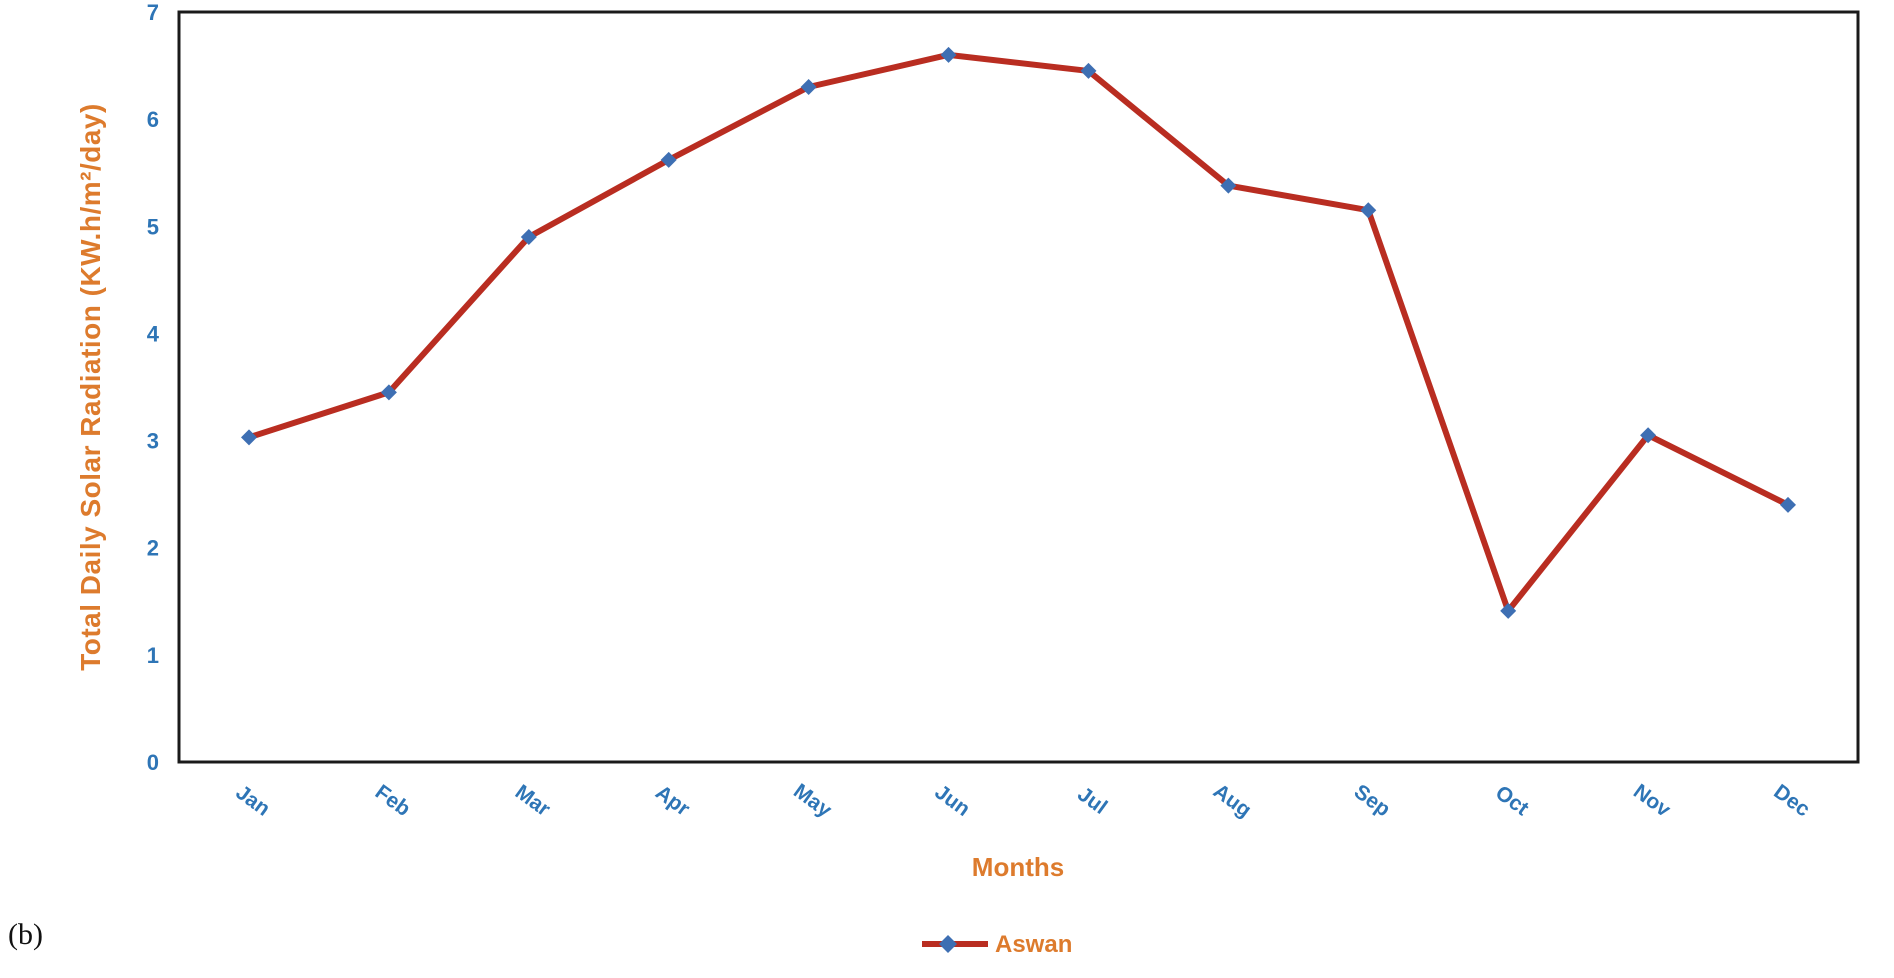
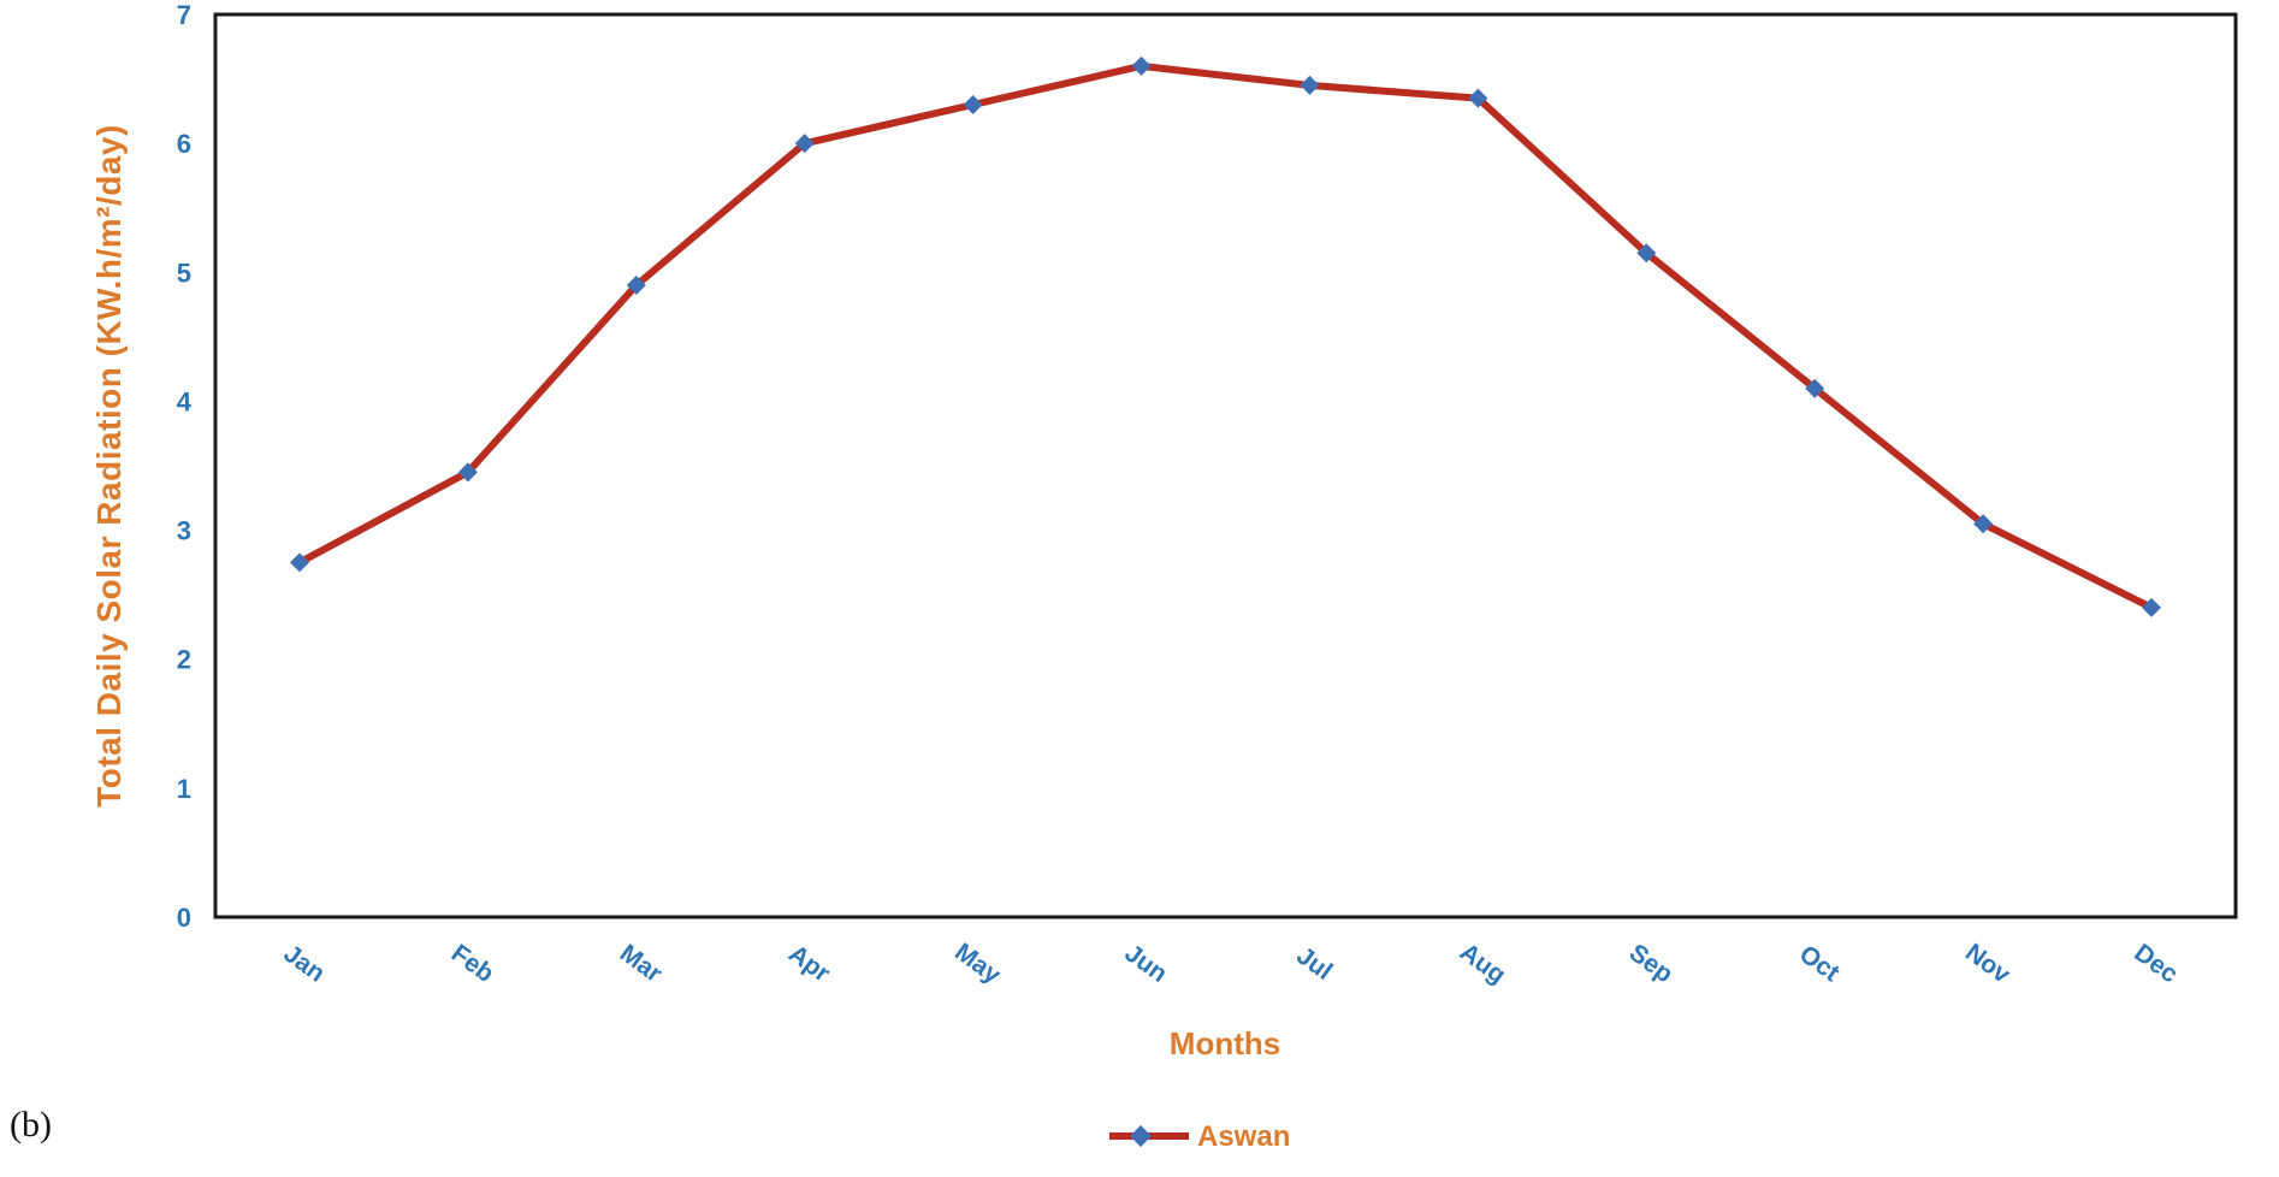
Jan: 3.03 -> 2.75
Apr: 5.62 -> 6.00
Aug: 5.38 -> 6.35
Oct: 1.41 -> 4.10
